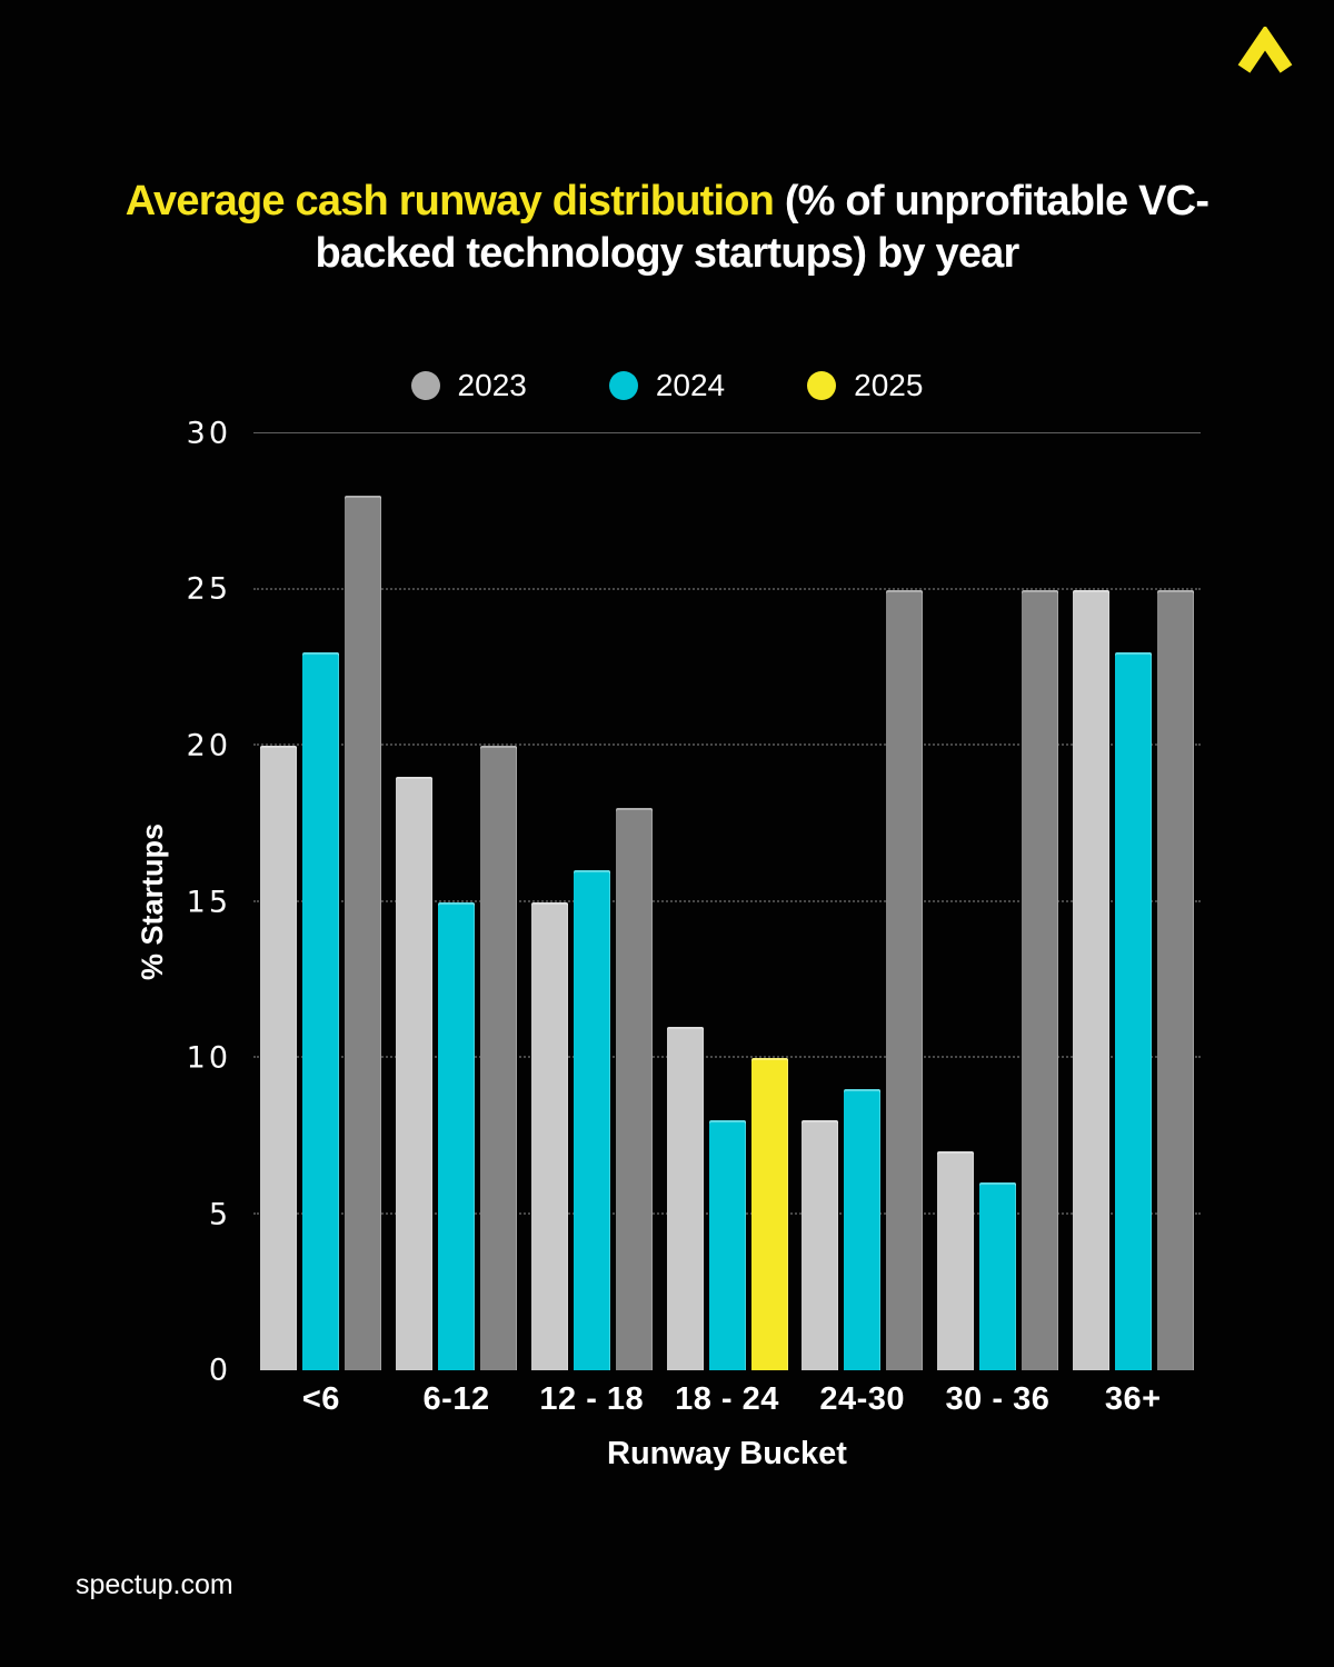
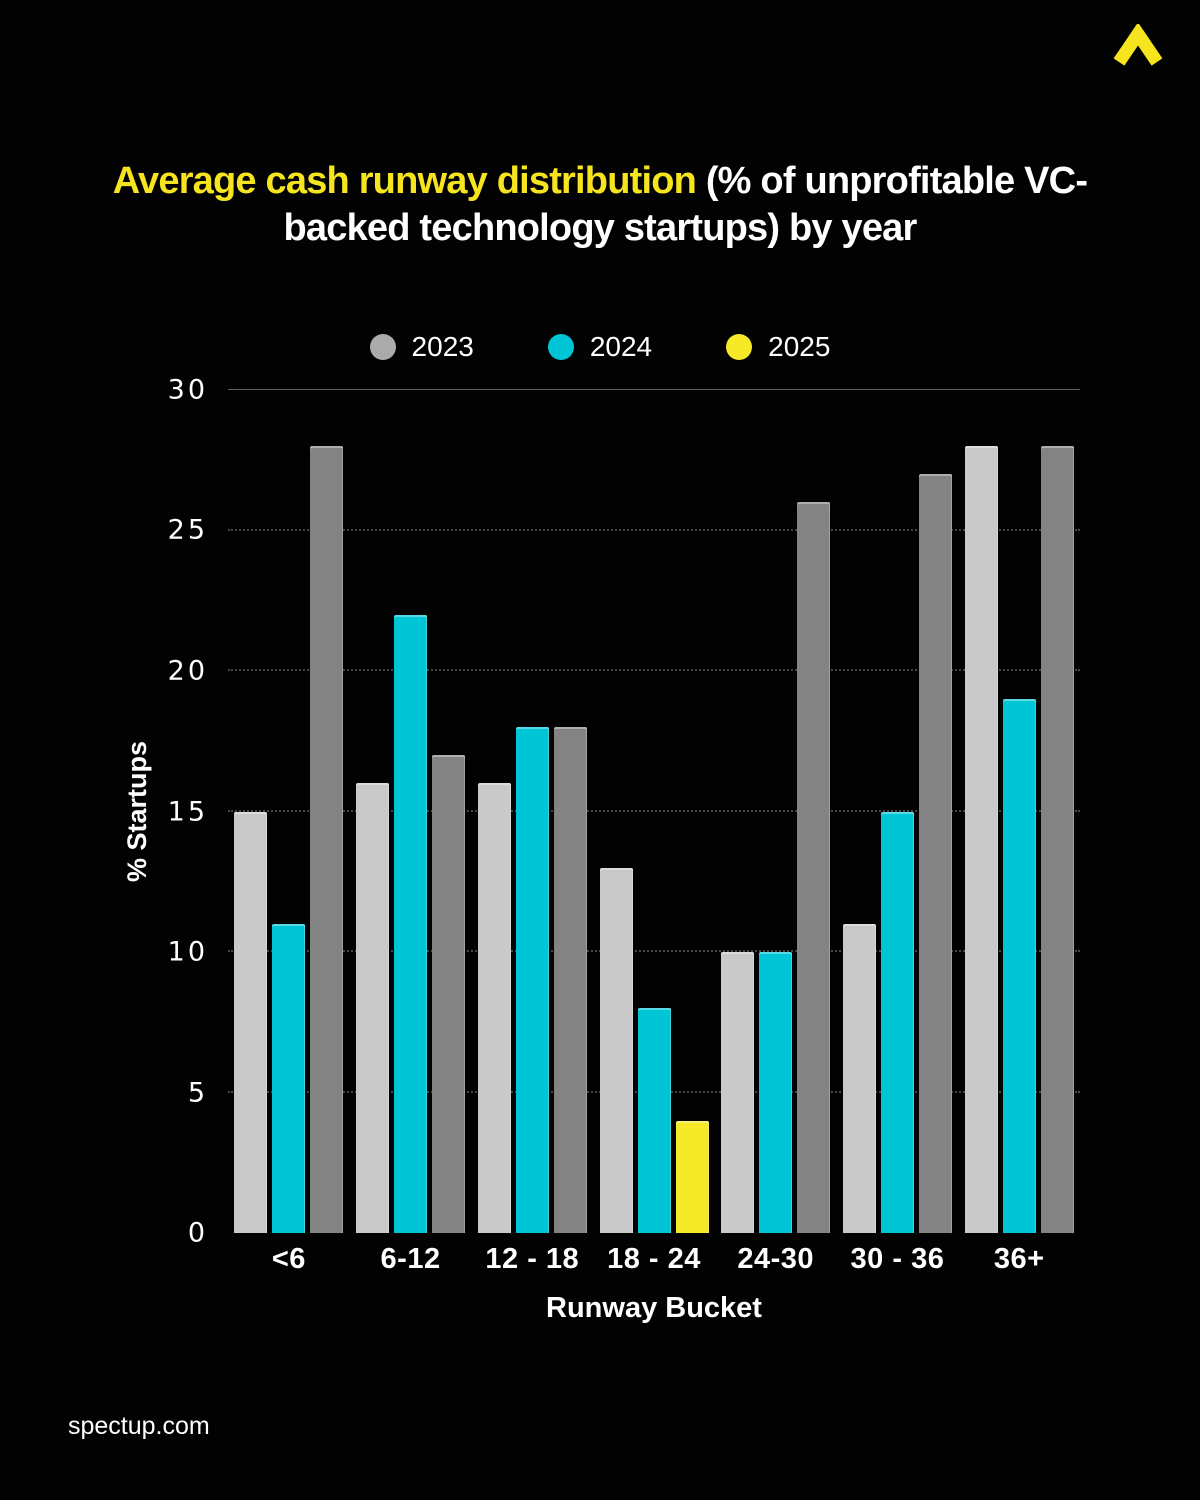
2023/<6: 20 -> 15
2024/<6: 23 -> 11
2023/6-12: 19 -> 16
2024/6-12: 15 -> 22
2025/6-12: 20 -> 17
2023/12 - 18: 15 -> 16
2024/12 - 18: 16 -> 18
2023/18 - 24: 11 -> 13
2025/18 - 24: 10 -> 4
2023/24-30: 8 -> 10
2024/24-30: 9 -> 10
2025/24-30: 25 -> 26
2023/30 - 36: 7 -> 11
2024/30 - 36: 6 -> 15
2025/30 - 36: 25 -> 27
2023/36+: 25 -> 28
2024/36+: 23 -> 19
2025/36+: 25 -> 28
